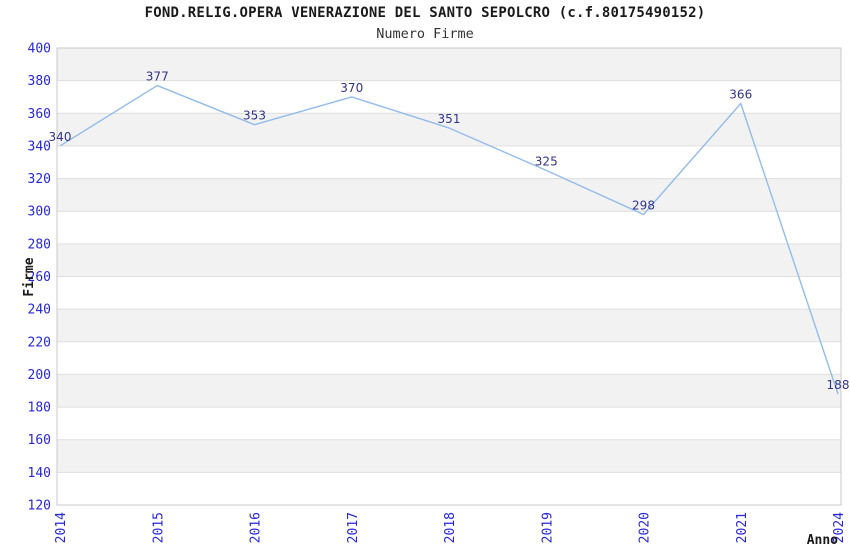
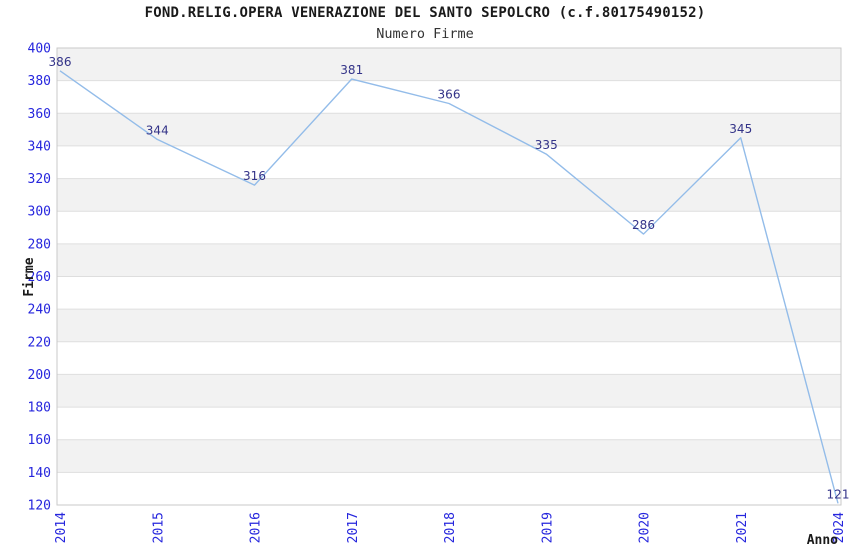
2014: 340 -> 386
2015: 377 -> 344
2016: 353 -> 316
2017: 370 -> 381
2018: 351 -> 366
2019: 325 -> 335
2020: 298 -> 286
2021: 366 -> 345
2024: 188 -> 121
